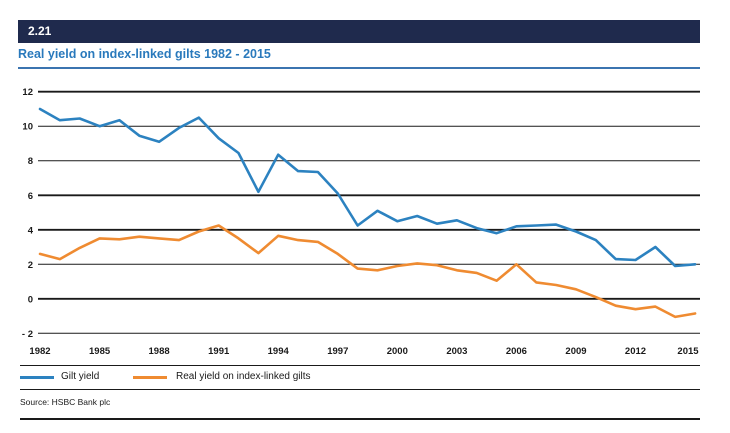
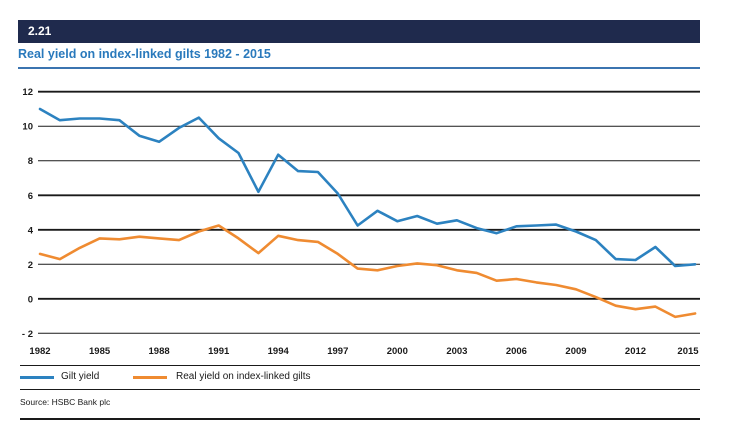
Gilt yield/1985: 10.0 -> 10.4
Real yield on index-linked gilts/2006: 2.0 -> 1.1
